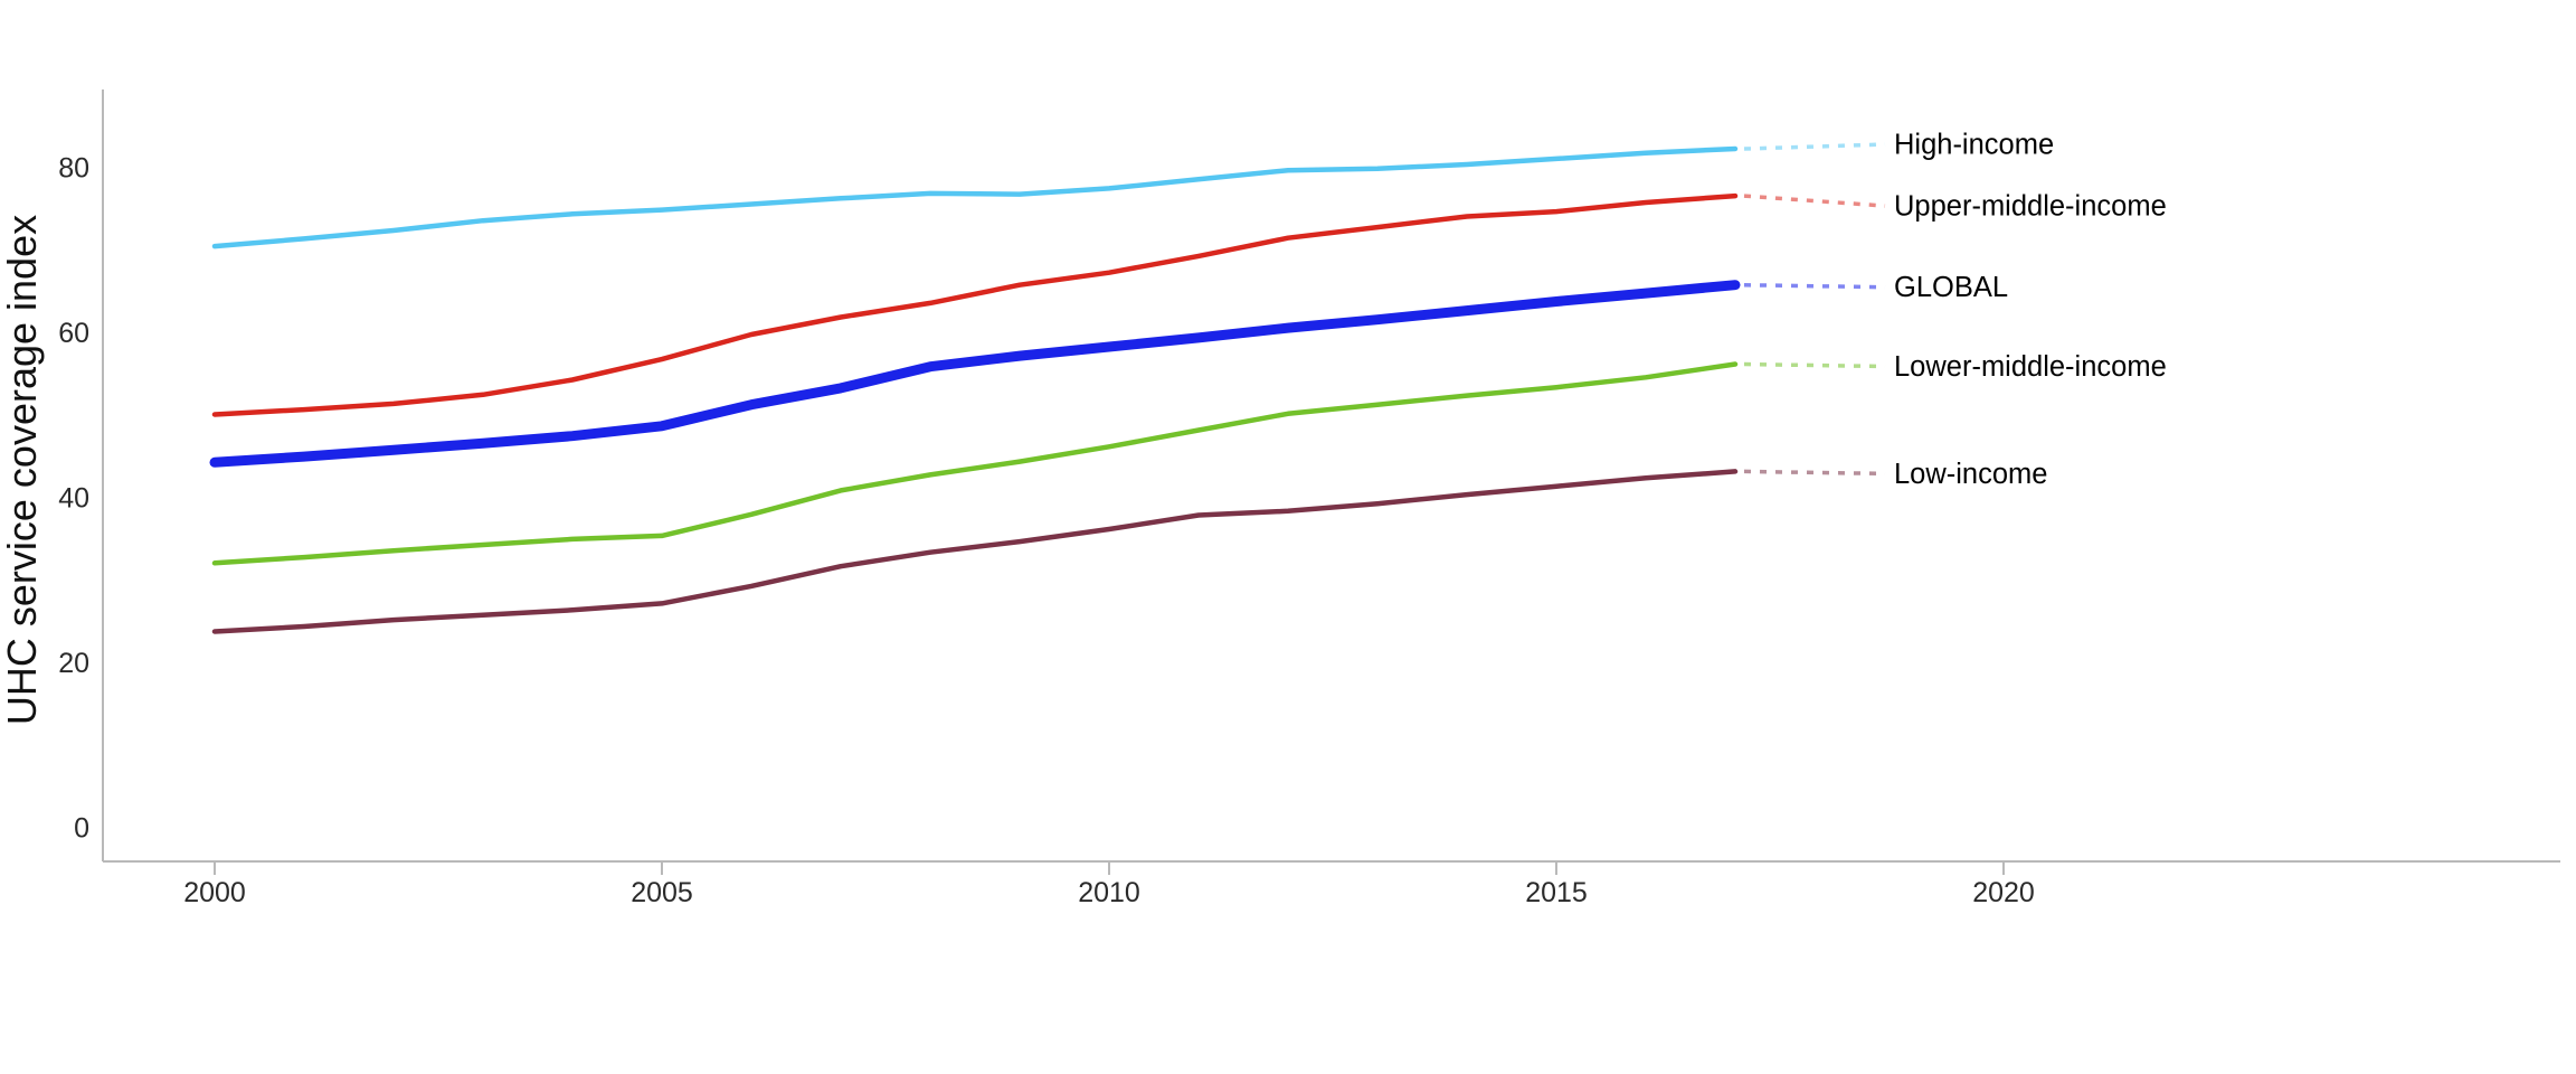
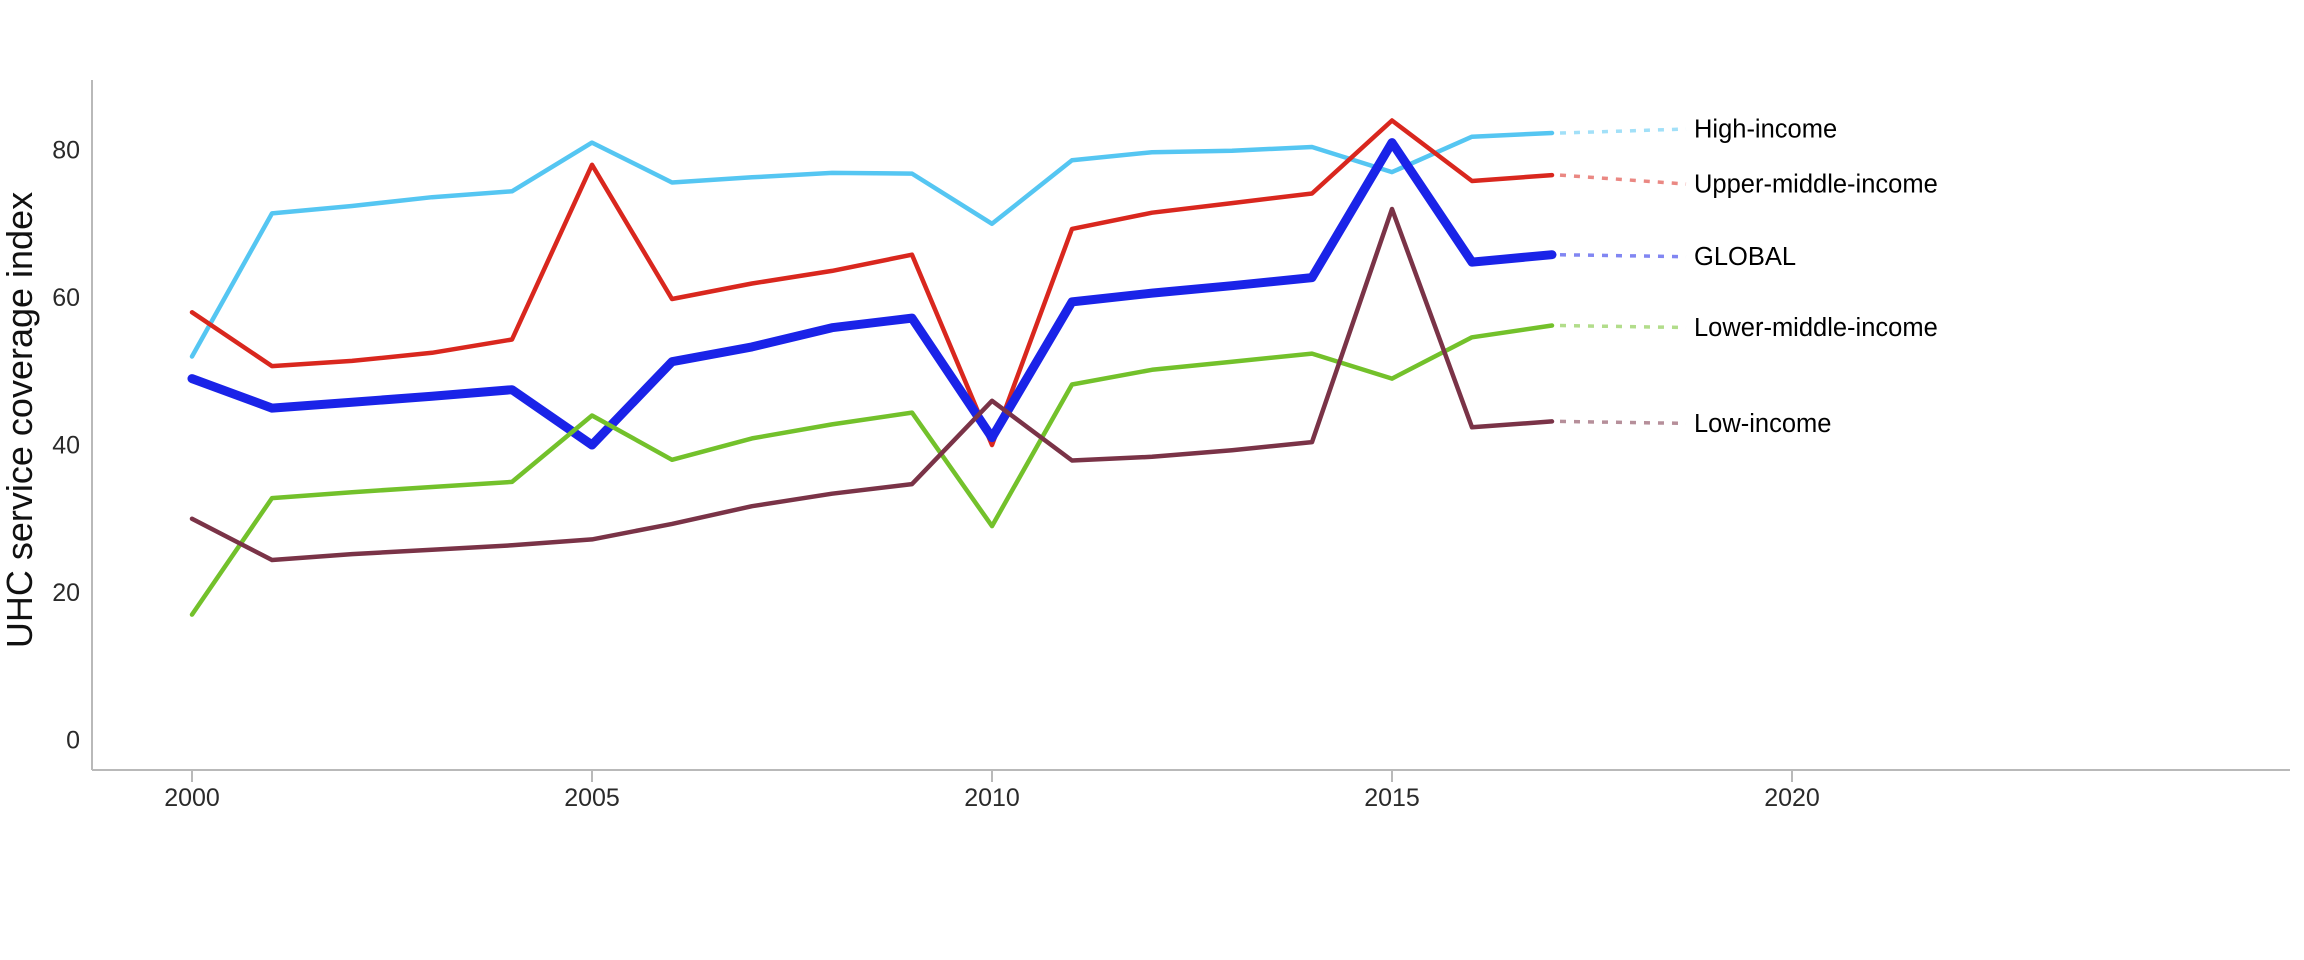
High-income/2000: 70 -> 52
Upper-middle-income/2000: 50 -> 58
GLOBAL/2000: 44 -> 49
Lower-middle-income/2000: 32 -> 17
Low-income/2000: 24 -> 30
High-income/2005: 75 -> 81
Upper-middle-income/2005: 57 -> 78
GLOBAL/2005: 49 -> 40
Lower-middle-income/2005: 35 -> 44
High-income/2010: 78 -> 70
Upper-middle-income/2010: 67 -> 40
GLOBAL/2010: 58 -> 41
Lower-middle-income/2010: 46 -> 29
Low-income/2010: 36 -> 46
High-income/2015: 81 -> 77
Upper-middle-income/2015: 75 -> 84
GLOBAL/2015: 64 -> 81
Lower-middle-income/2015: 53 -> 49
Low-income/2015: 41 -> 72
